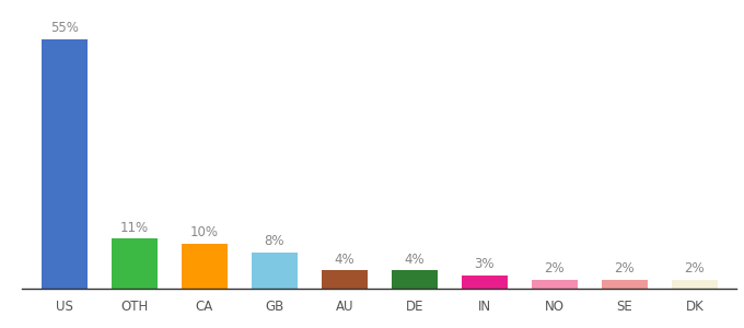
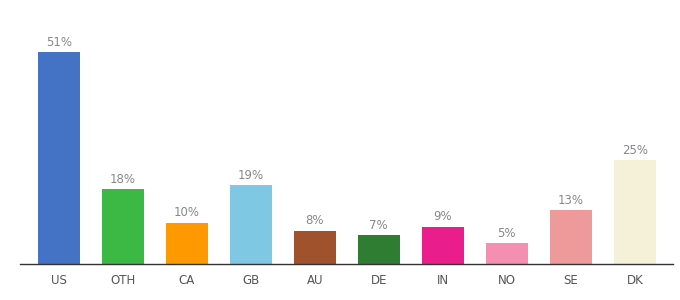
US: 55% -> 51%
OTH: 11% -> 18%
GB: 8% -> 19%
AU: 4% -> 8%
DE: 4% -> 7%
IN: 3% -> 9%
NO: 2% -> 5%
SE: 2% -> 13%
DK: 2% -> 25%
